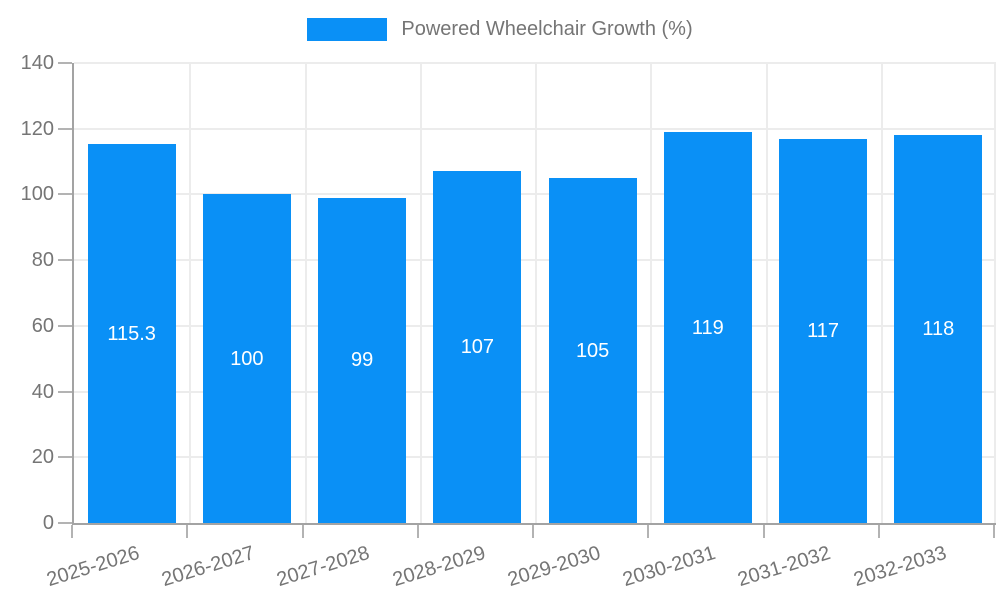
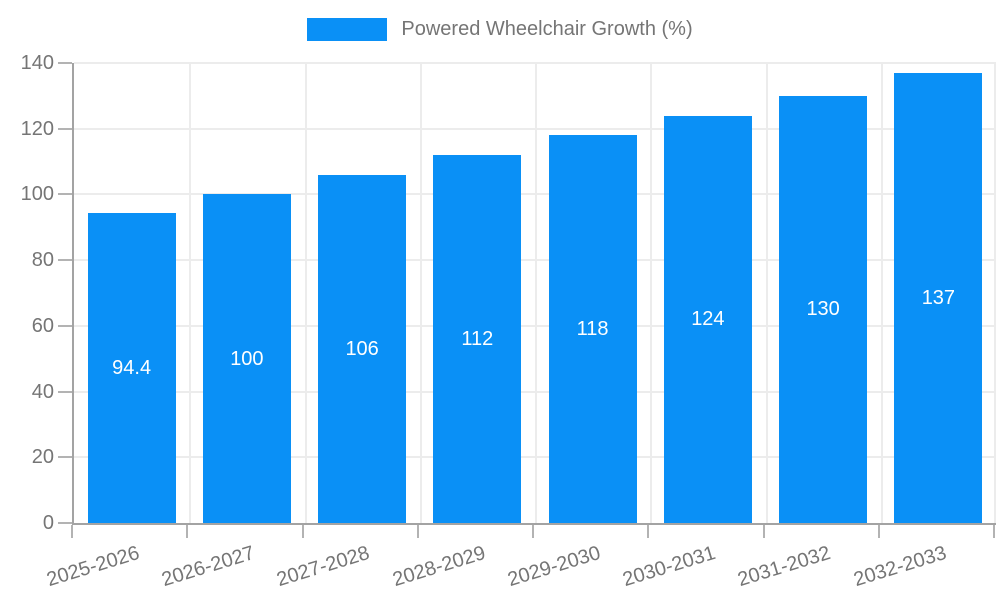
2025-2026: 115.3 -> 94.4
2027-2028: 99 -> 106
2028-2029: 107 -> 112
2029-2030: 105 -> 118
2030-2031: 119 -> 124
2031-2032: 117 -> 130
2032-2033: 118 -> 137
